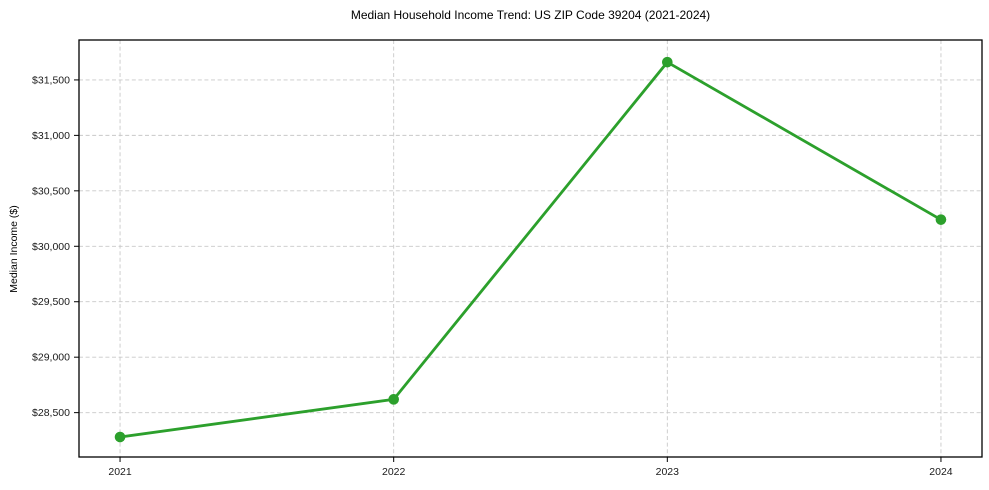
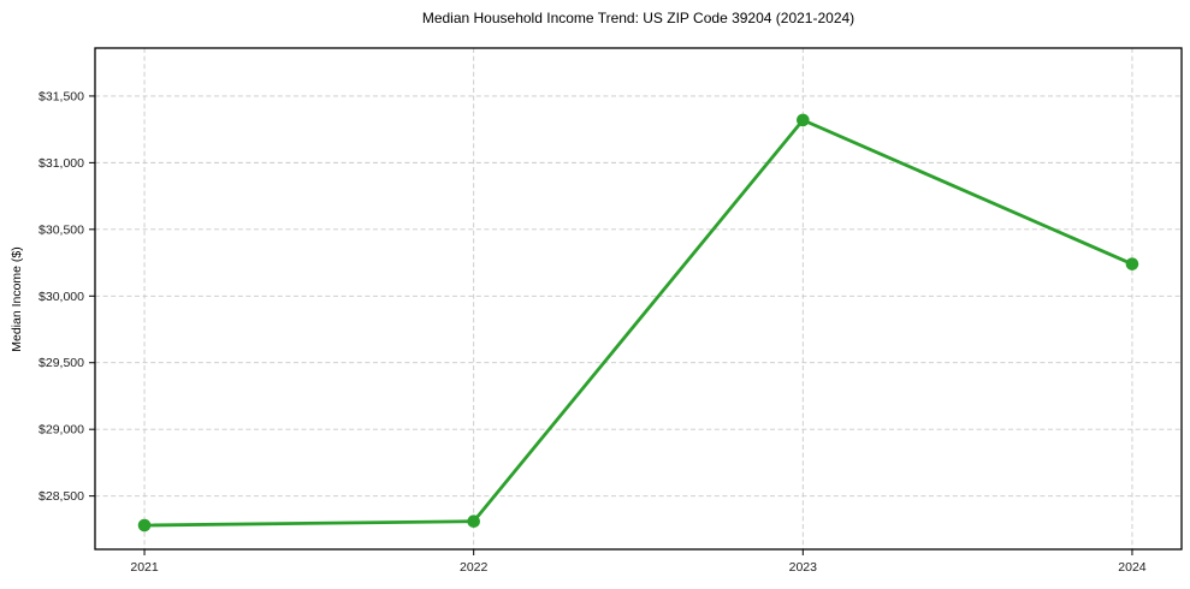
2022: $28620 -> $28310
2023: $31660 -> $31320
